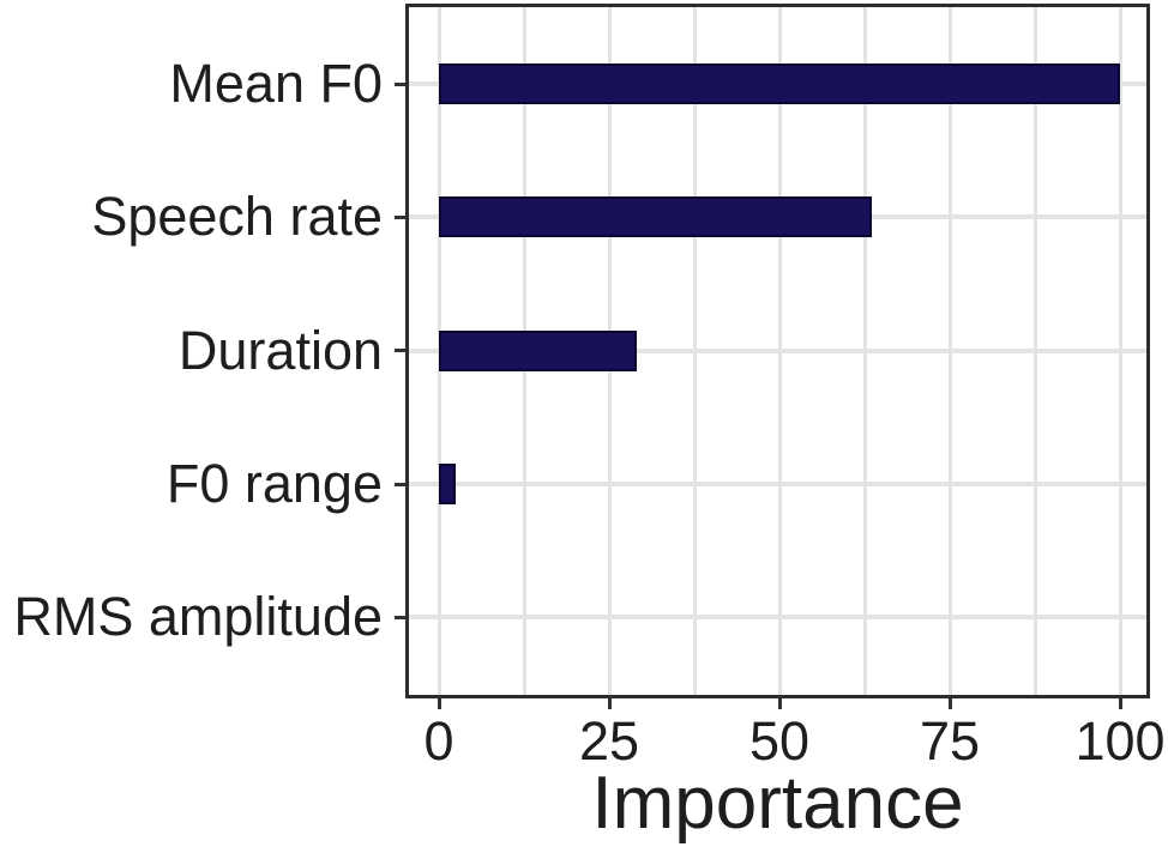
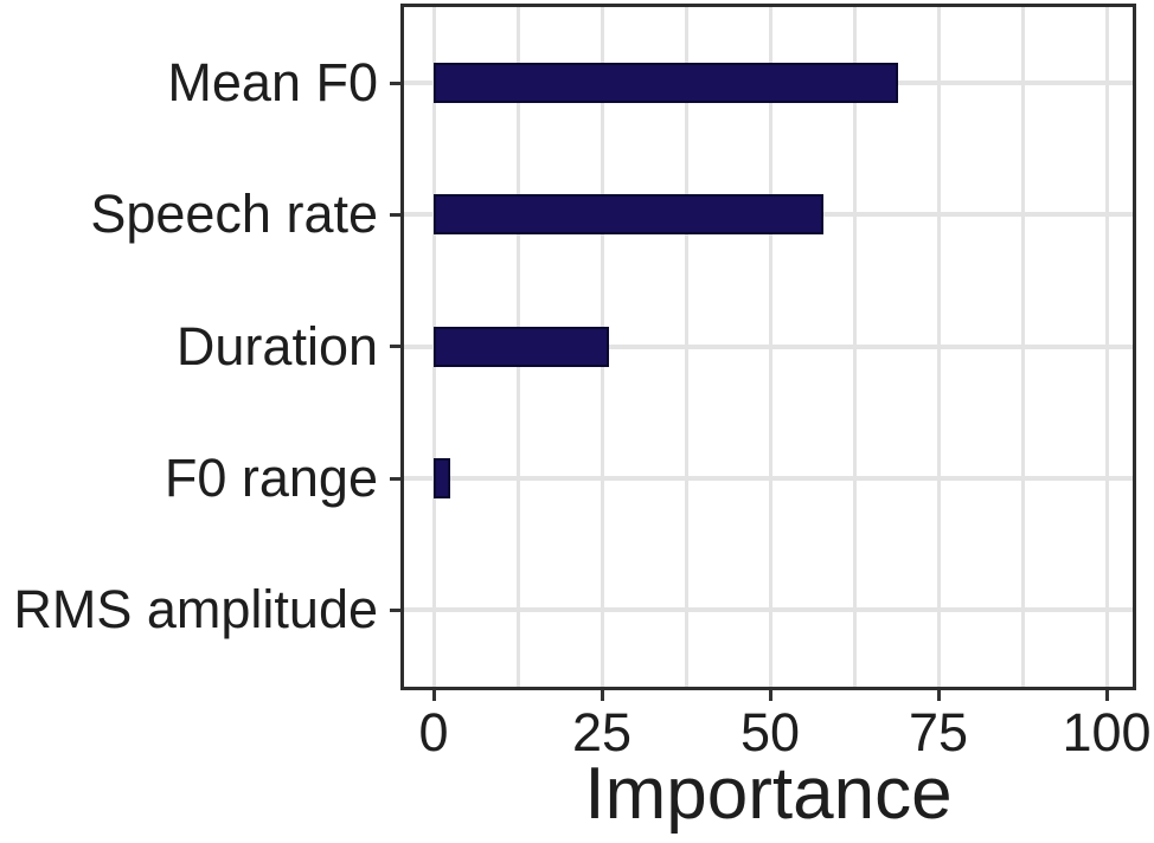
Mean F0: 100 -> 69
Speech rate: 64 -> 58
Duration: 29 -> 26
